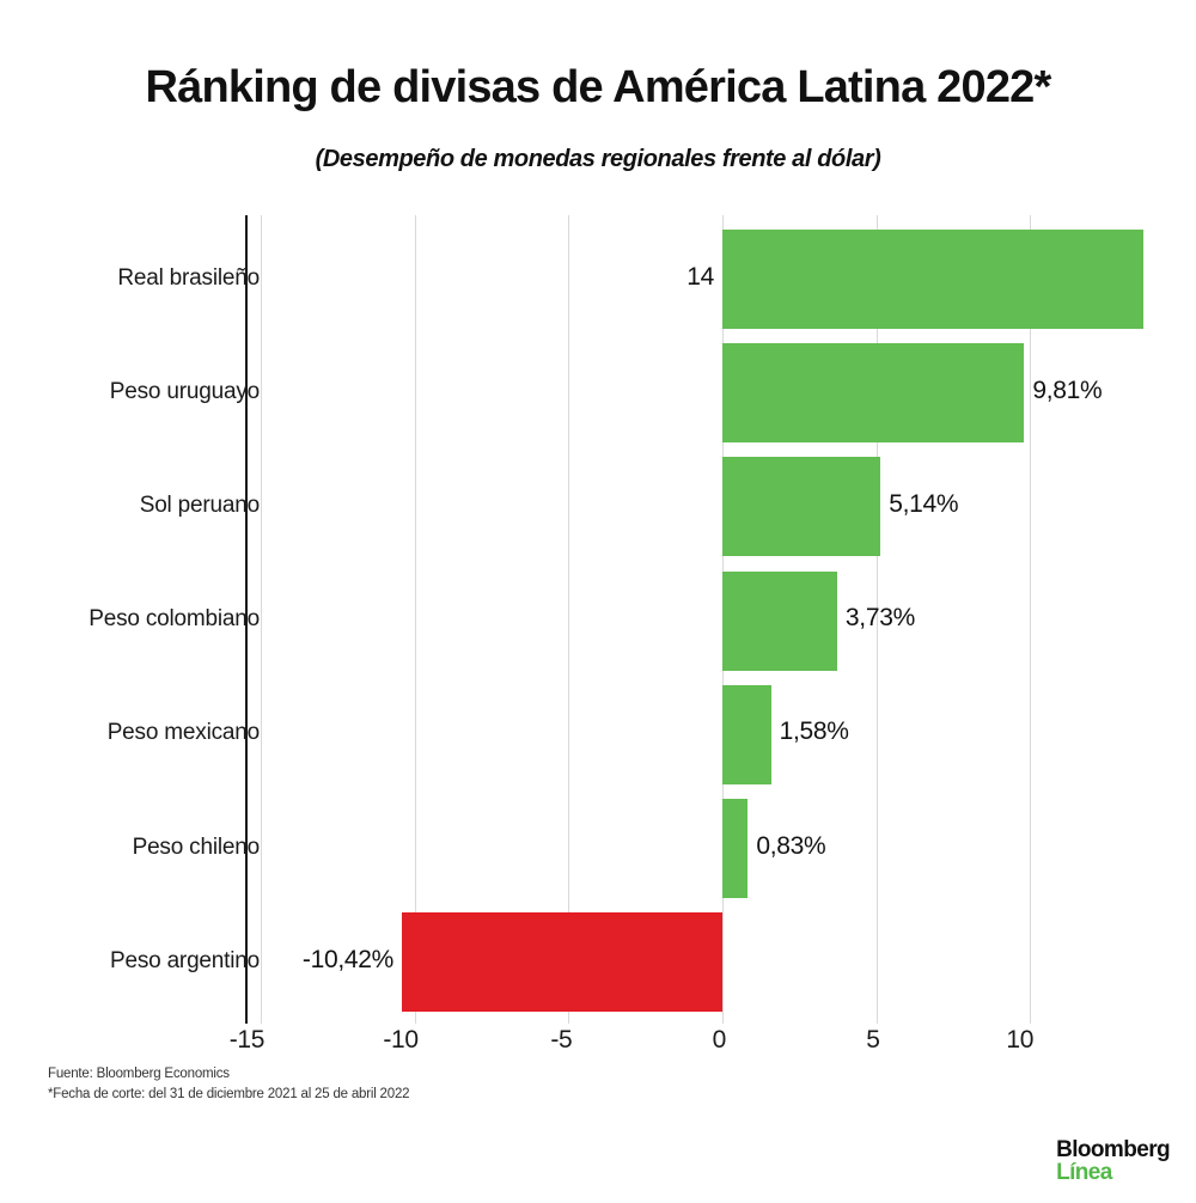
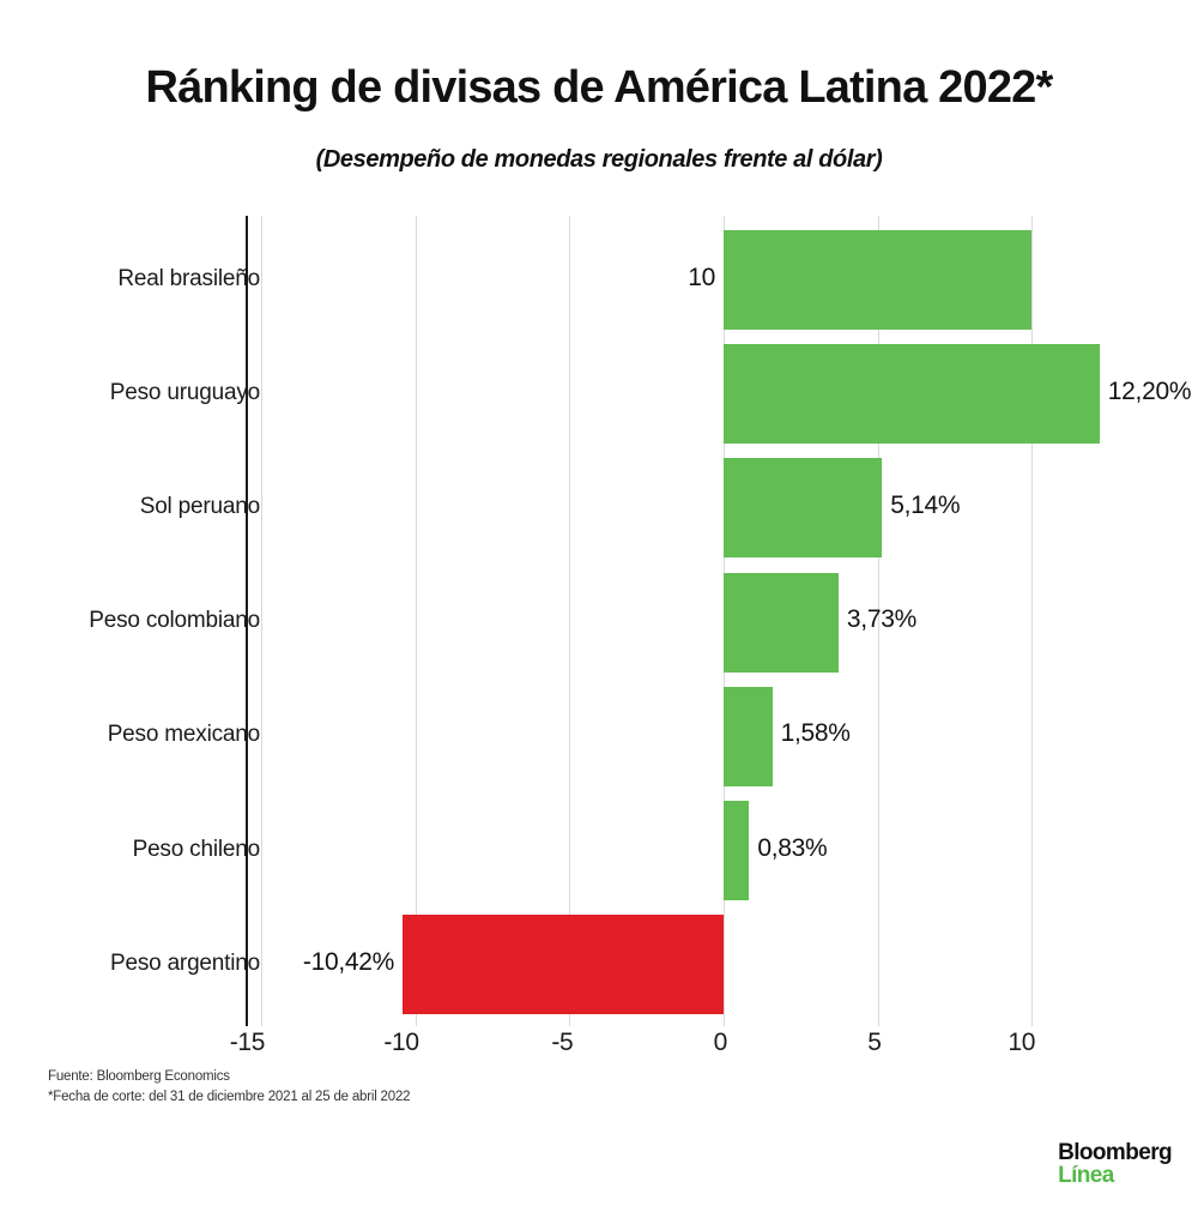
Real brasileño: 14 -> 10
Peso uruguayo: 9,81% -> 12,20%
